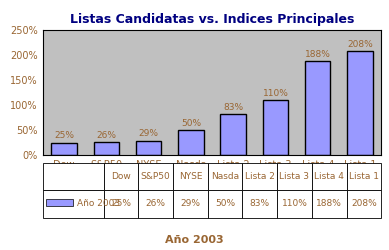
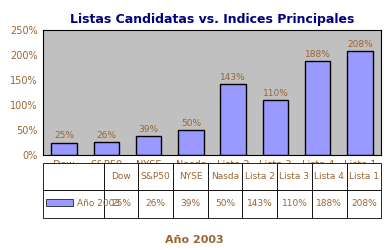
NYSE: 29% -> 39%
Lista 2: 83% -> 143%
